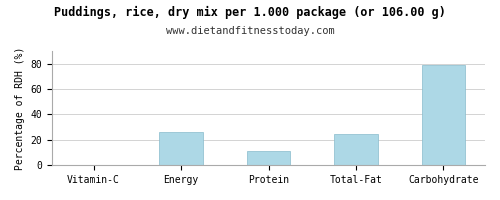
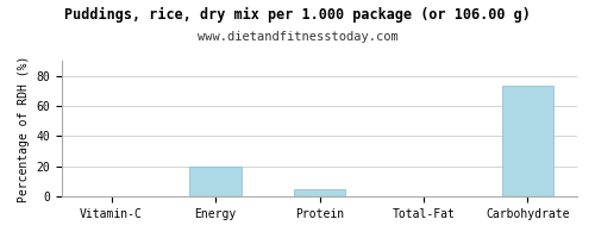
Energy: 26 -> 20
Protein: 11 -> 5
Total-Fat: 25 -> 0
Carbohydrate: 79 -> 74
